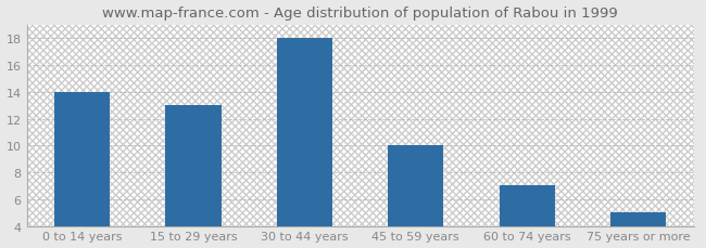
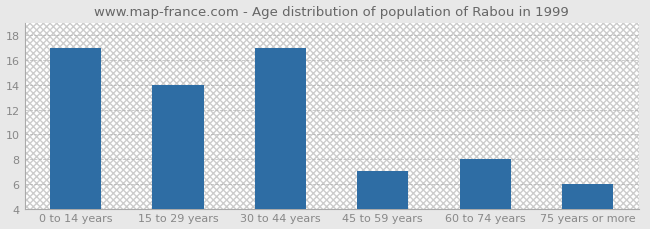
0 to 14 years: 14 -> 17
15 to 29 years: 13 -> 14
30 to 44 years: 18 -> 17
45 to 59 years: 10 -> 7
60 to 74 years: 7 -> 8
75 years or more: 5 -> 6
